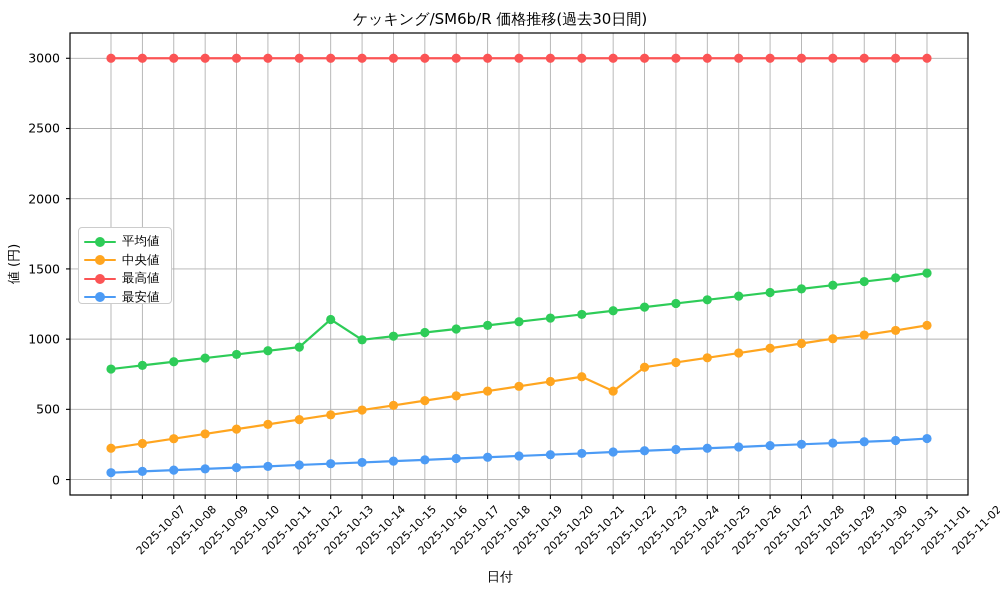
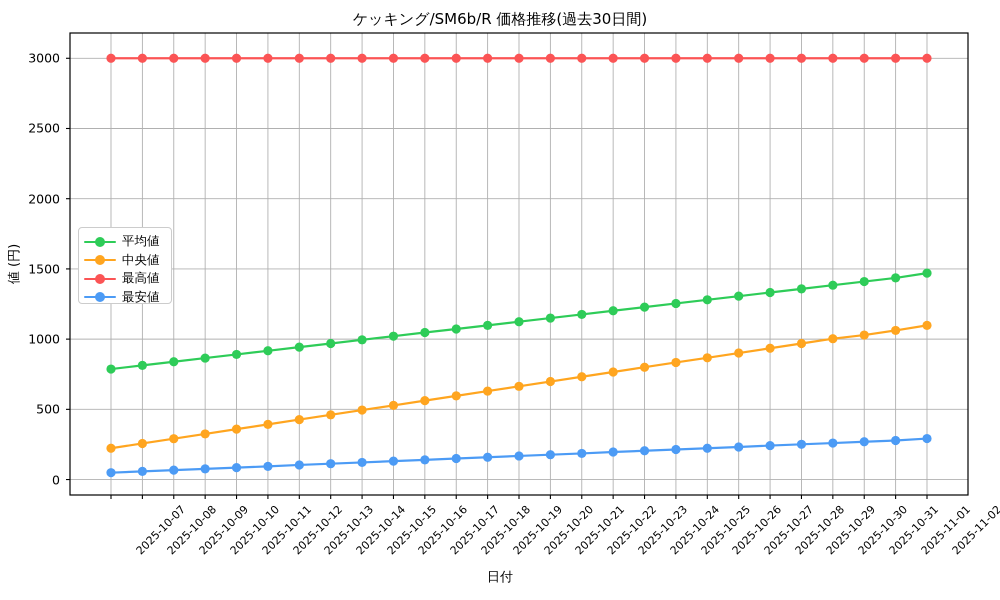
平均値/2025-10-14: 1140 -> 970
中央値/2025-10-23: 630 -> 770
